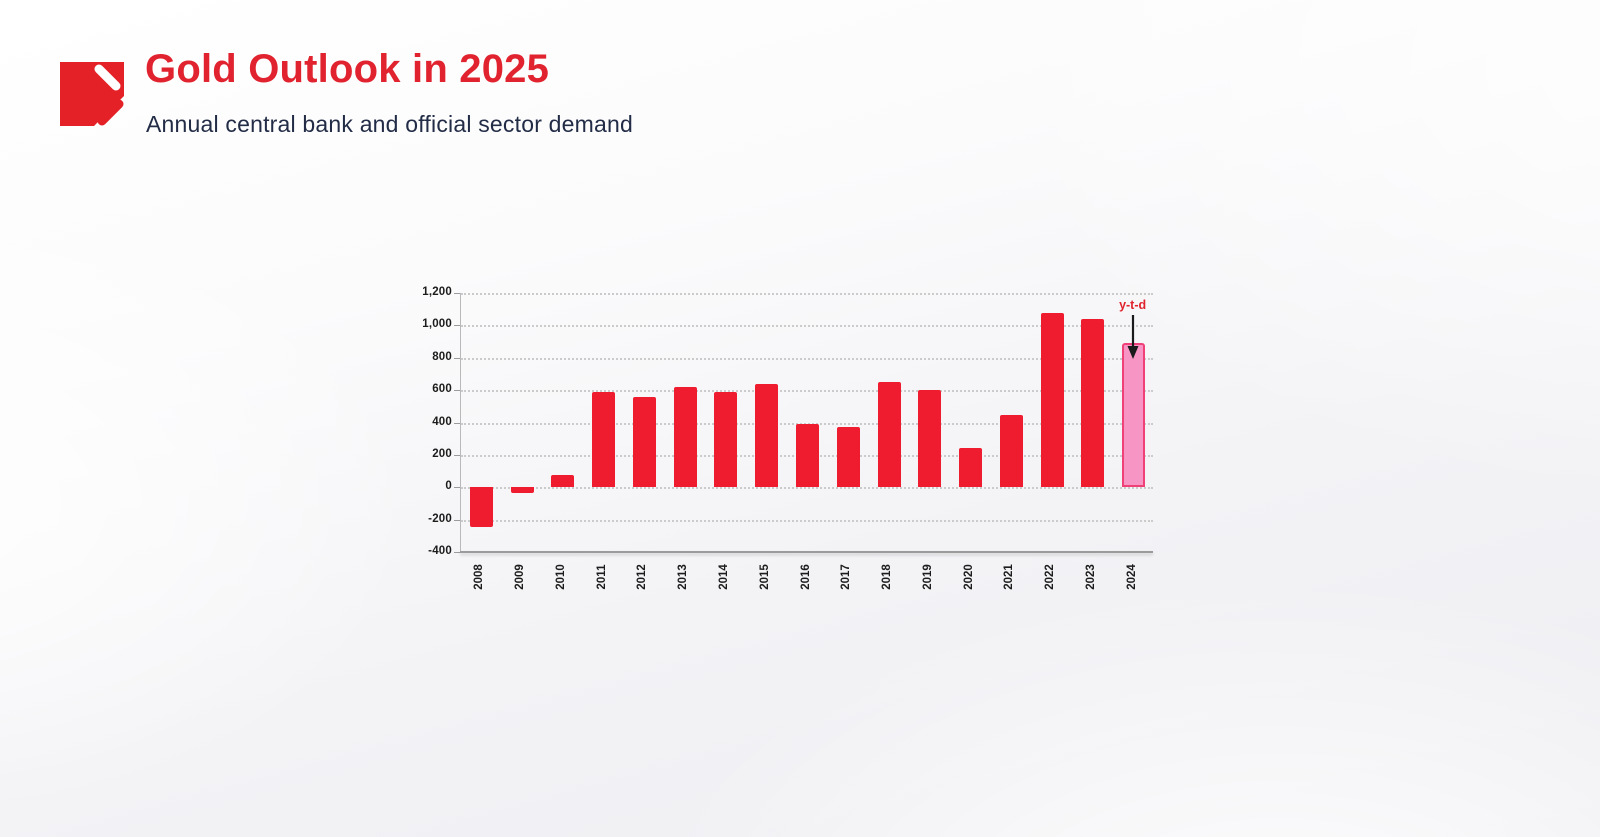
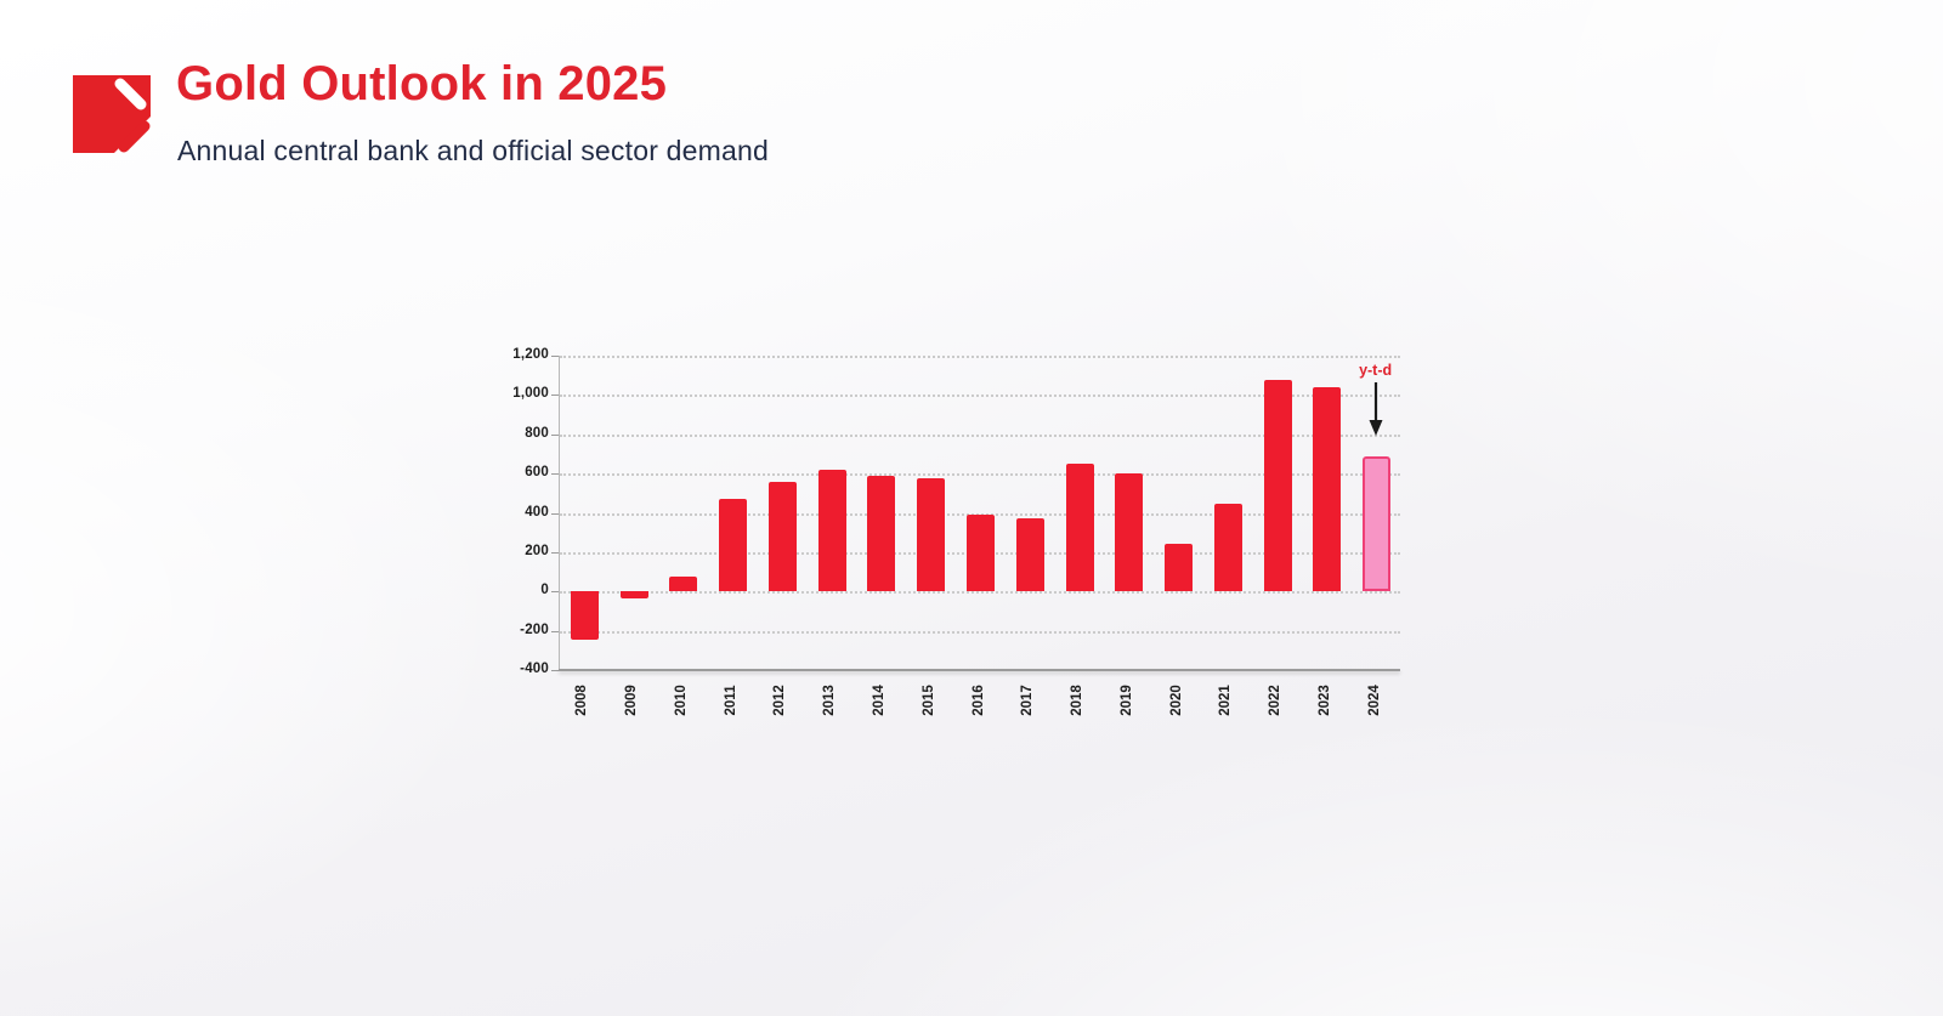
2011: 590 -> 470
2015: 640 -> 580
2024: 890 -> 690
